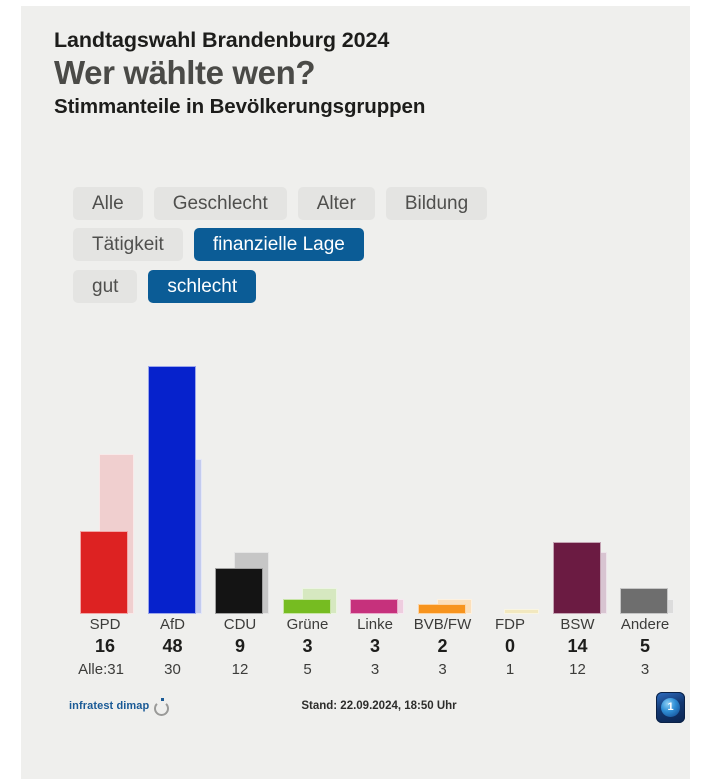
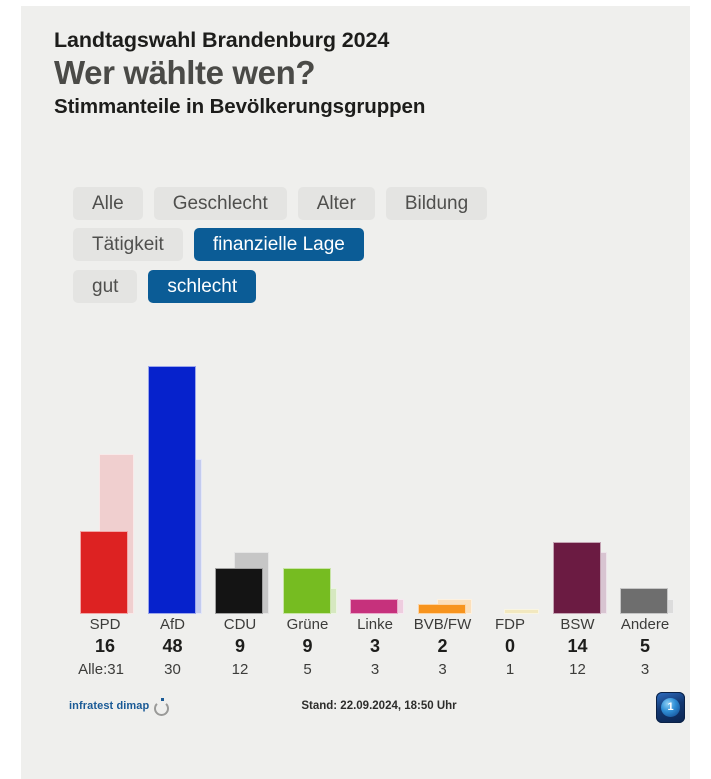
schlecht/Grüne: 3 -> 9
